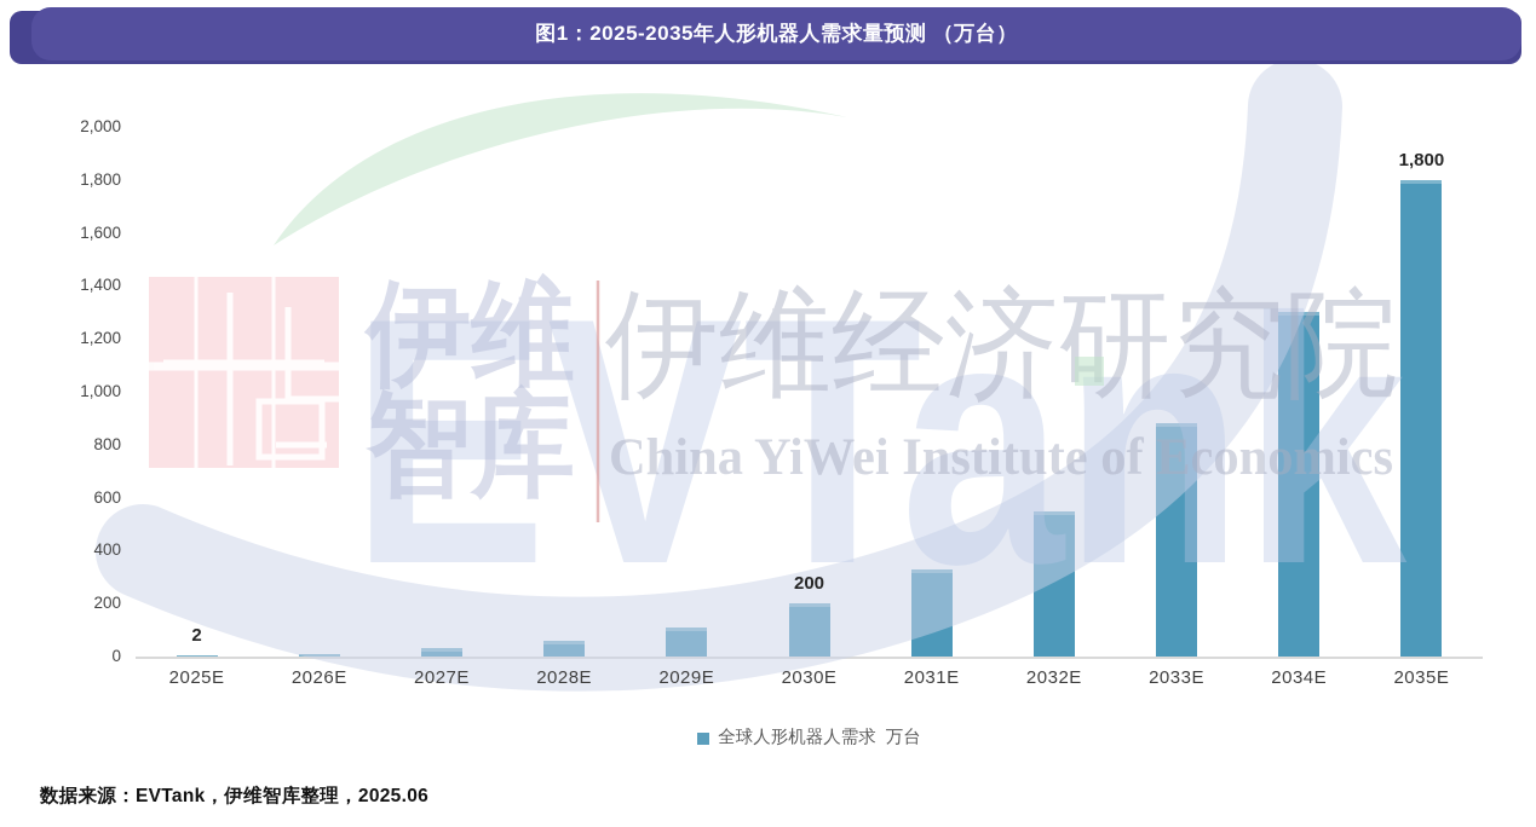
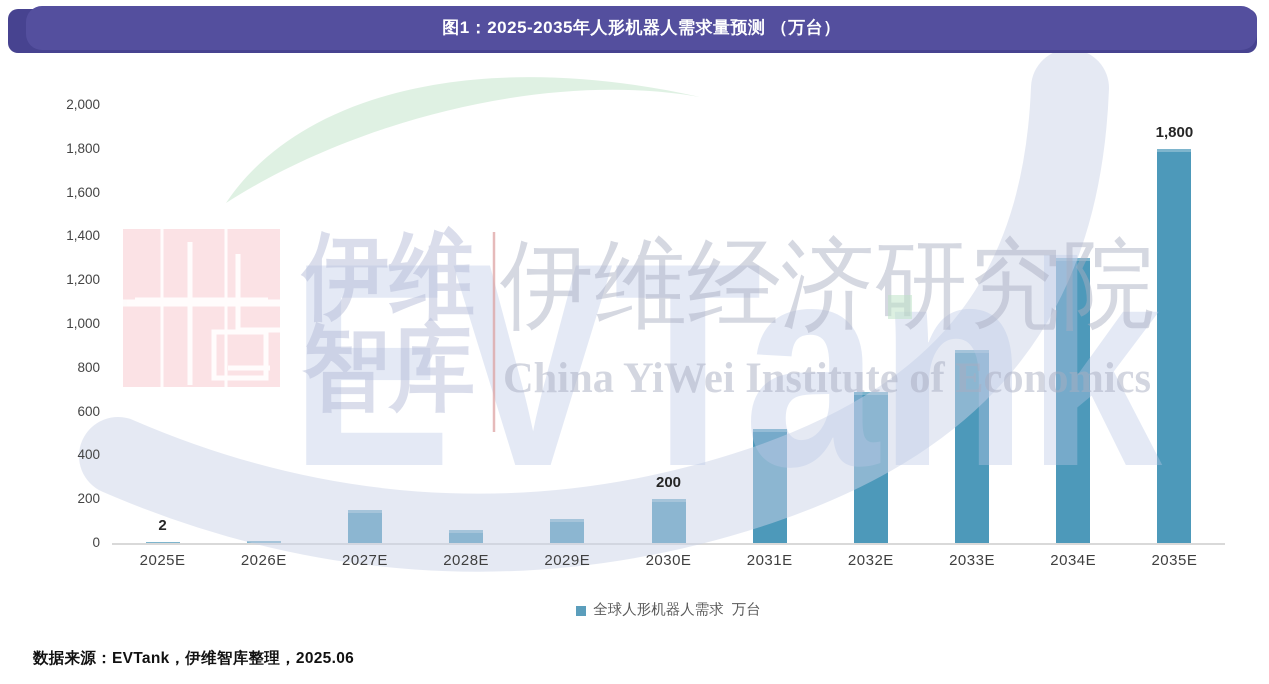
2027E: 30 -> 150
2031E: 330 -> 520
2032E: 550 -> 690
